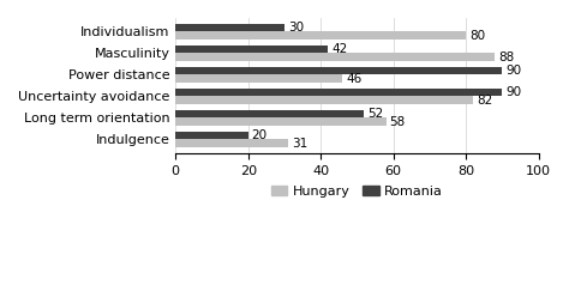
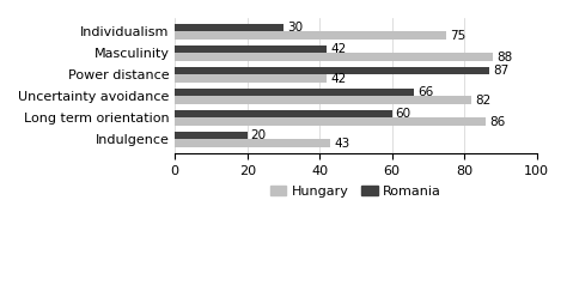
Hungary/Individualism: 80 -> 75
Romania/Power distance: 90 -> 87
Hungary/Power distance: 46 -> 42
Romania/Uncertainty avoidance: 90 -> 66
Romania/Long term orientation: 52 -> 60
Hungary/Long term orientation: 58 -> 86
Hungary/Indulgence: 31 -> 43
